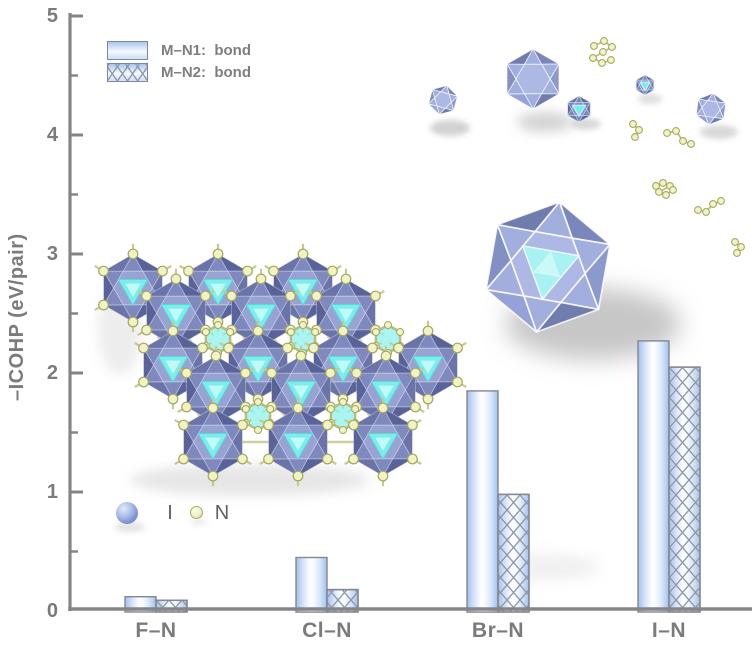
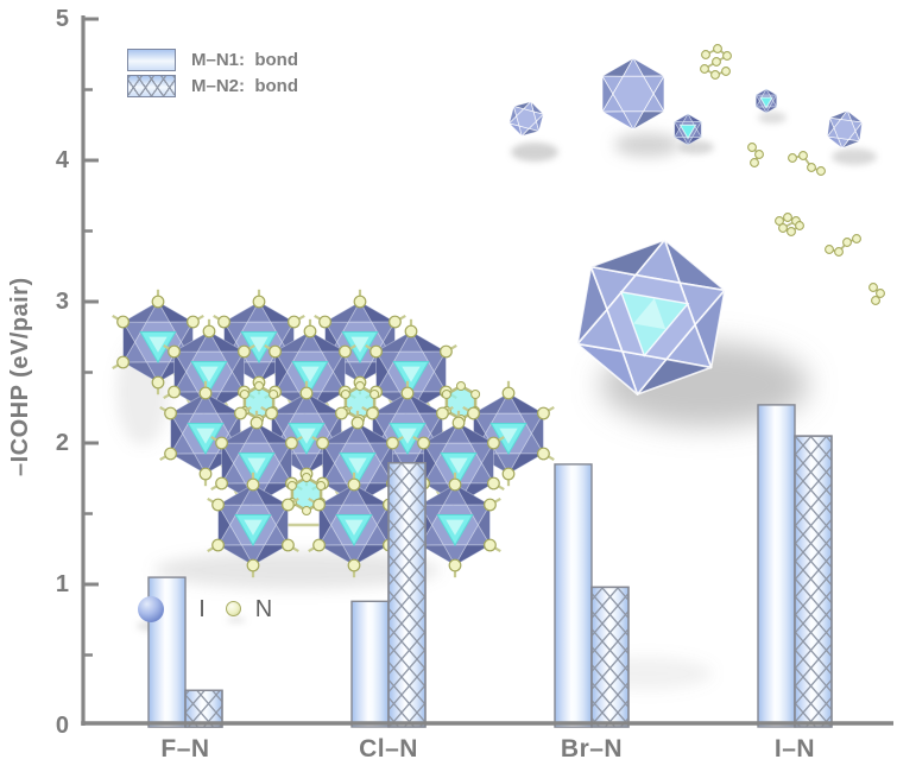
M–N1: bond/F–N: 0.12 -> 1.05
M–N2: bond/F–N: 0.09 -> 0.25
M–N1: bond/Cl–N: 0.45 -> 0.88
M–N2: bond/Cl–N: 0.18 -> 1.86
